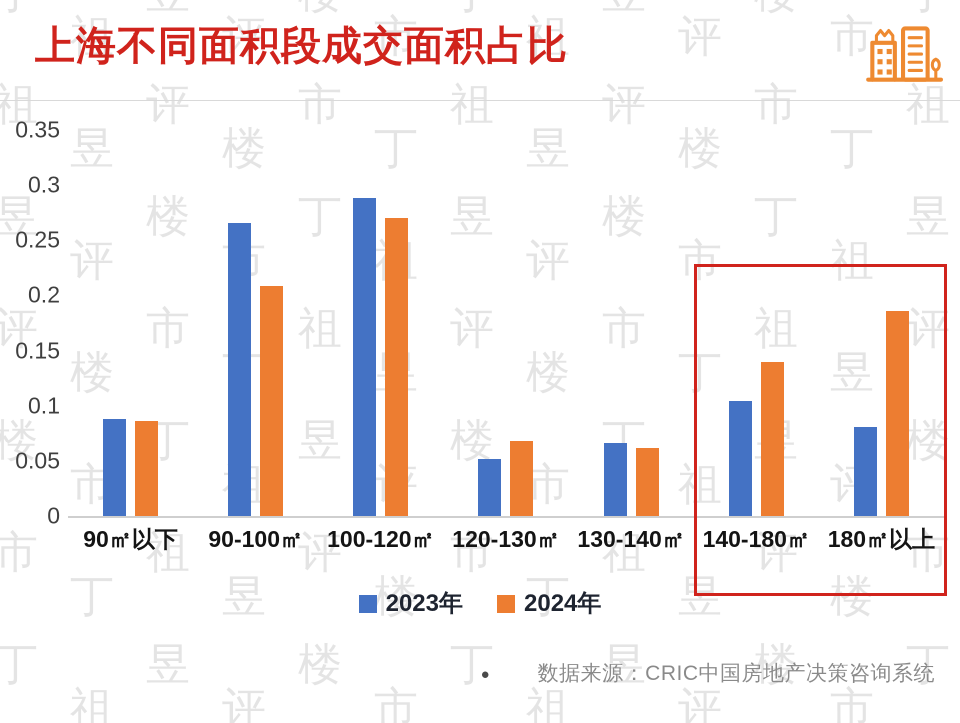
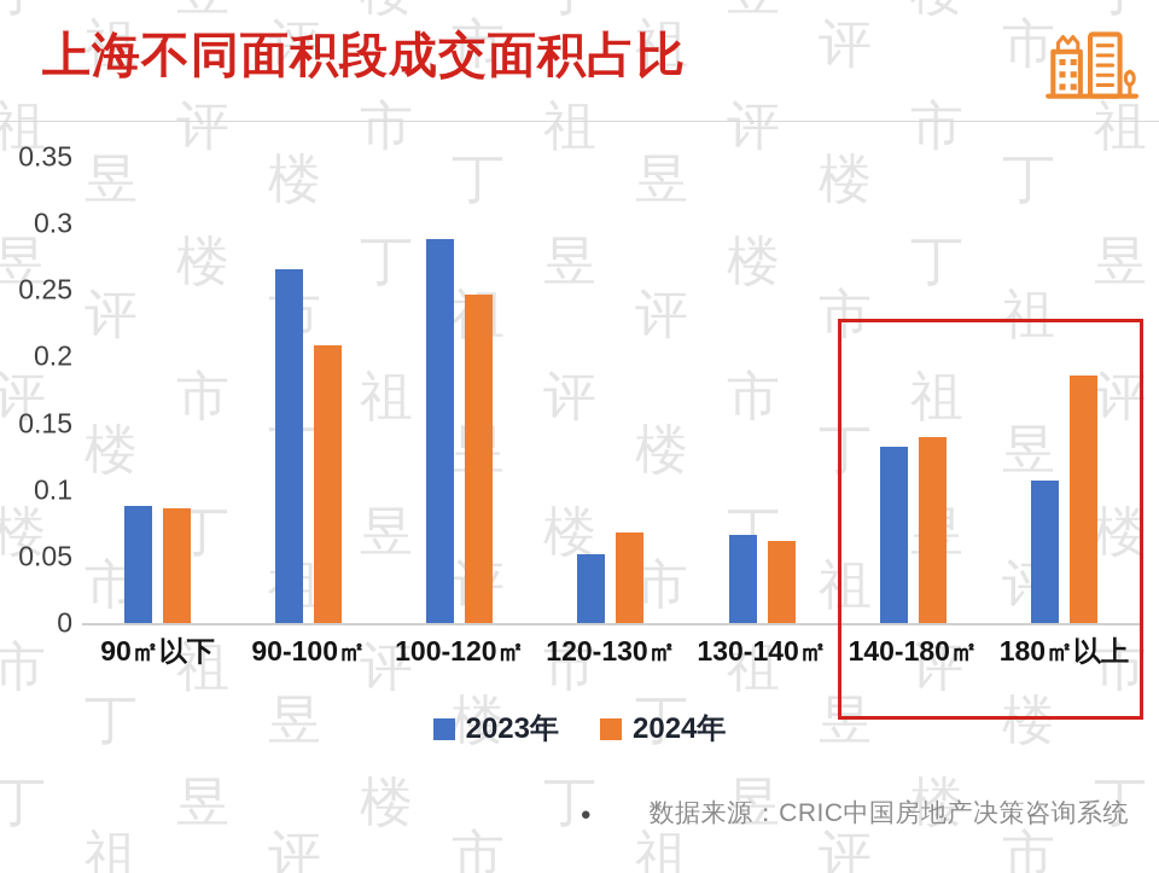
2024年/100-120㎡: 0.270 -> 0.247
2023年/140-180㎡: 0.104 -> 0.132
2023年/180㎡以上: 0.081 -> 0.107
